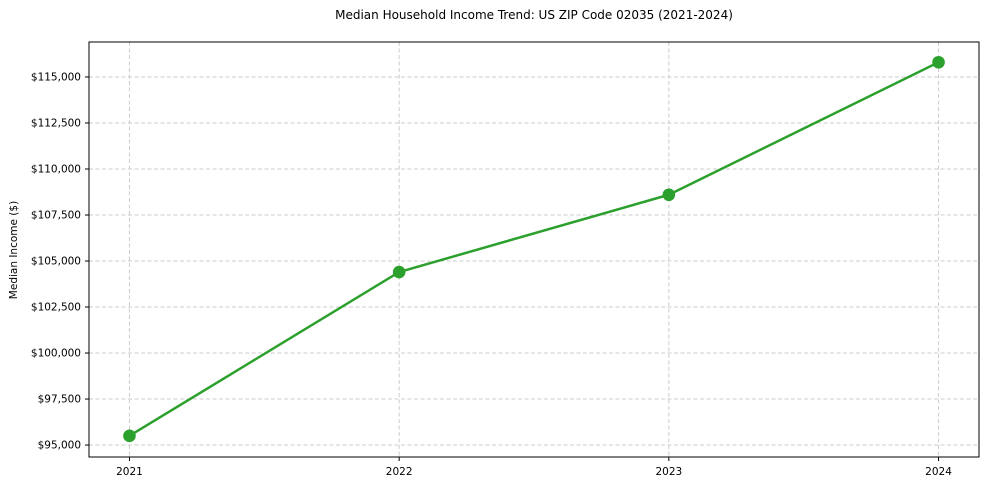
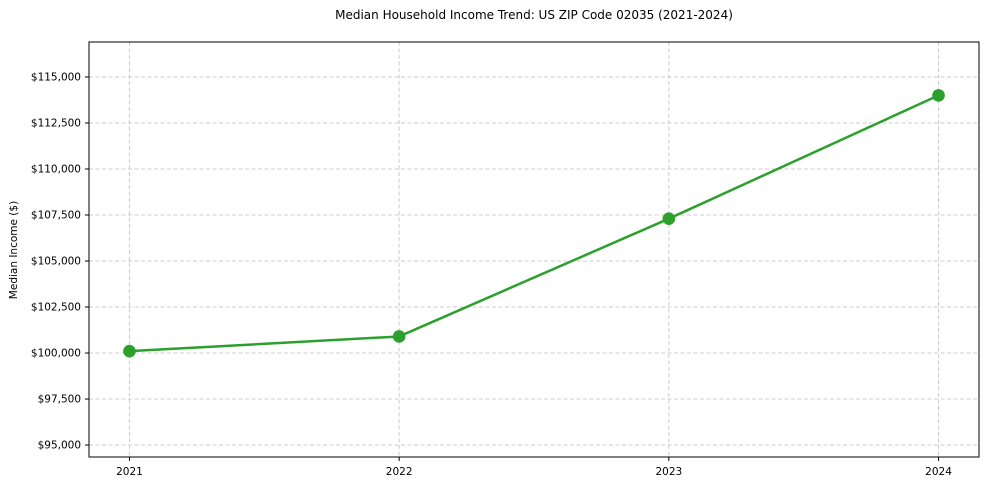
2021: $95500 -> $100100
2022: $104400 -> $100900
2023: $108600 -> $107300
2024: $115800 -> $114000
